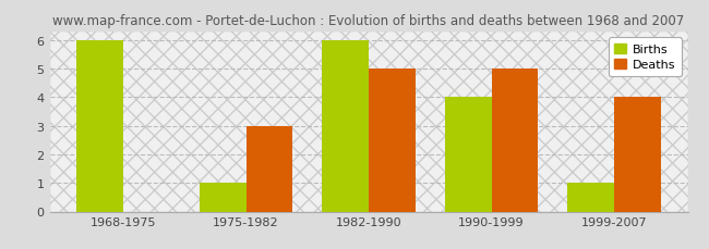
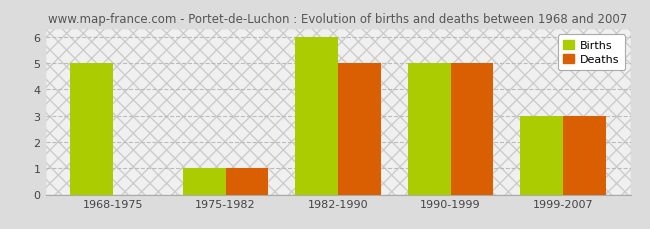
Births/1968-1975: 6 -> 5
Deaths/1975-1982: 3 -> 1
Births/1990-1999: 4 -> 5
Births/1999-2007: 1 -> 3
Deaths/1999-2007: 4 -> 3
